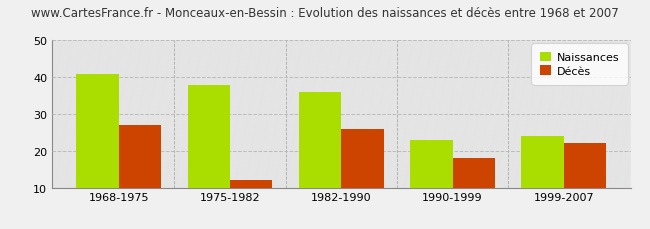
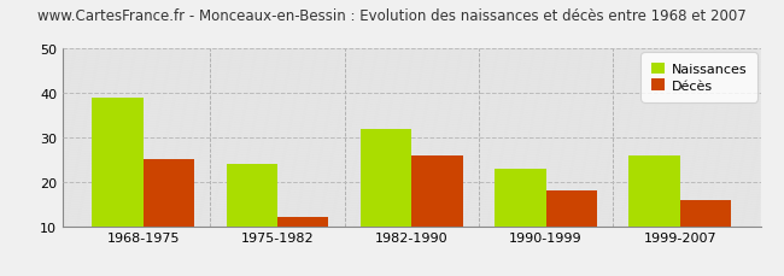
Naissances/1968-1975: 41 -> 39
Décès/1968-1975: 27 -> 25
Naissances/1975-1982: 38 -> 24
Naissances/1982-1990: 36 -> 32
Naissances/1999-2007: 24 -> 26
Décès/1999-2007: 22 -> 16
